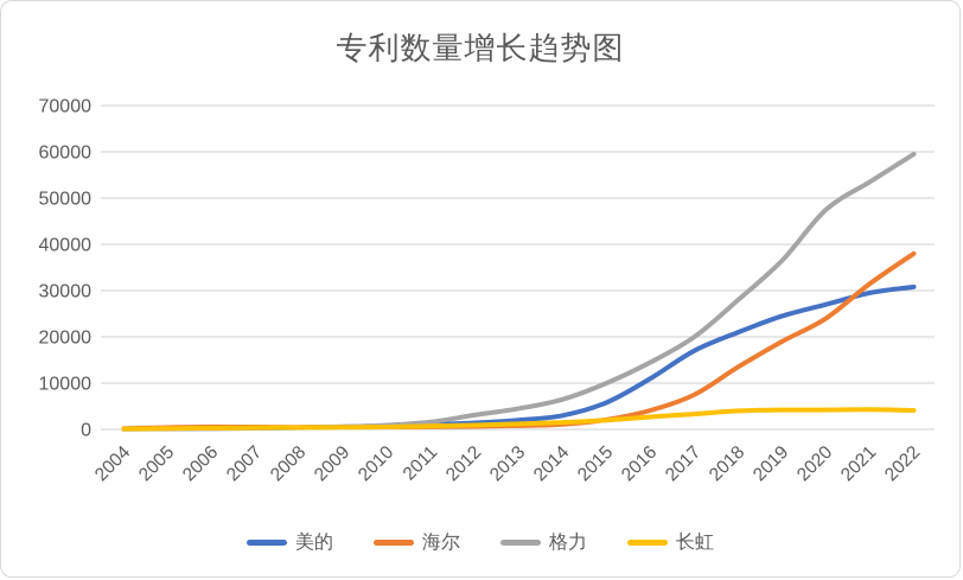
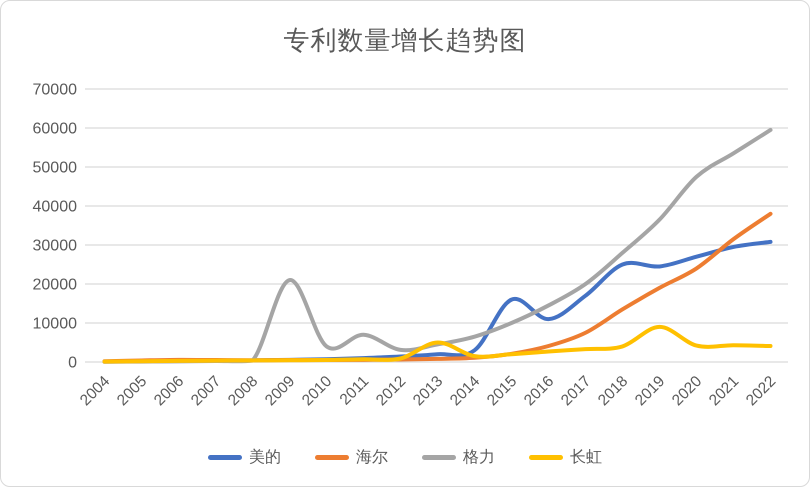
格力/2009: 1000 -> 21000
格力/2010: 1000 -> 4000
格力/2011: 2000 -> 7000
长虹/2013: 1000 -> 5000
美的/2015: 6000 -> 16000
美的/2018: 21000 -> 25000
长虹/2019: 4000 -> 9000
